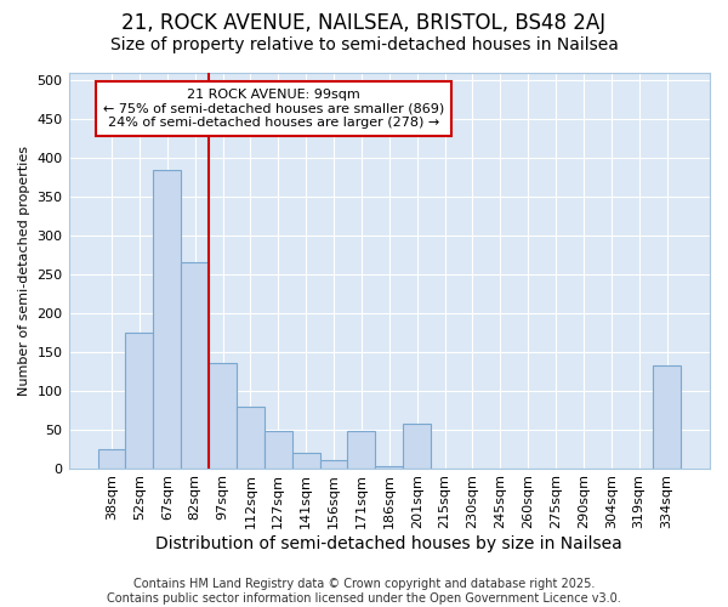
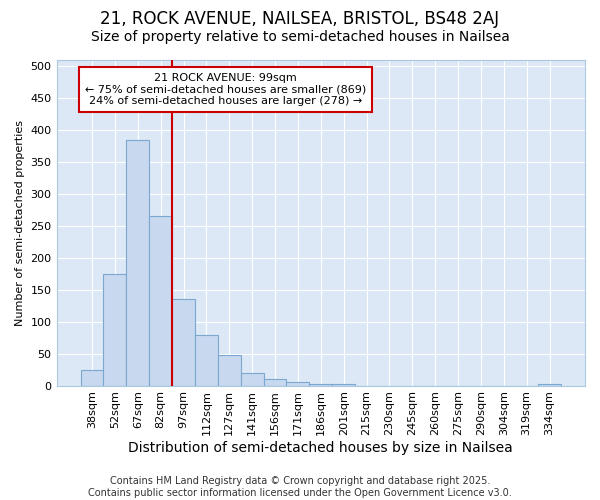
171sqm: 48 -> 5
201sqm: 58 -> 2
334sqm: 132 -> 2
